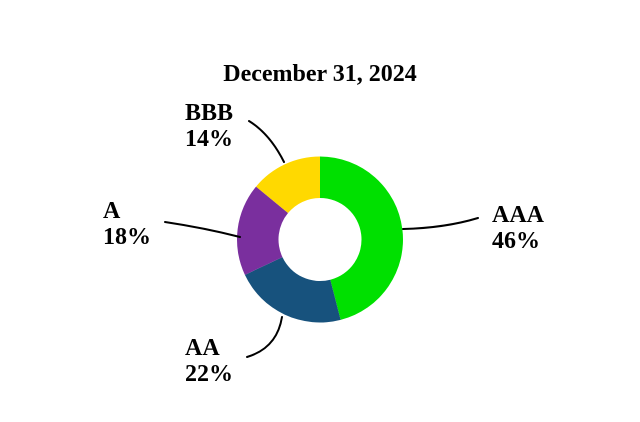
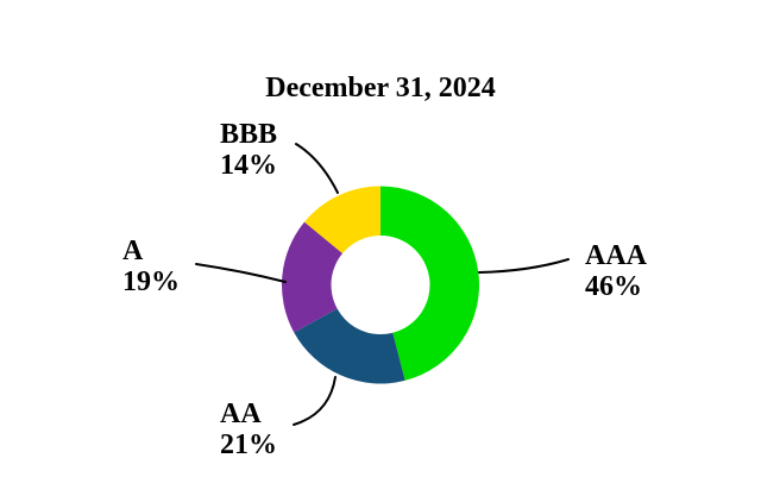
AA: 22% -> 21%
A: 18% -> 19%
